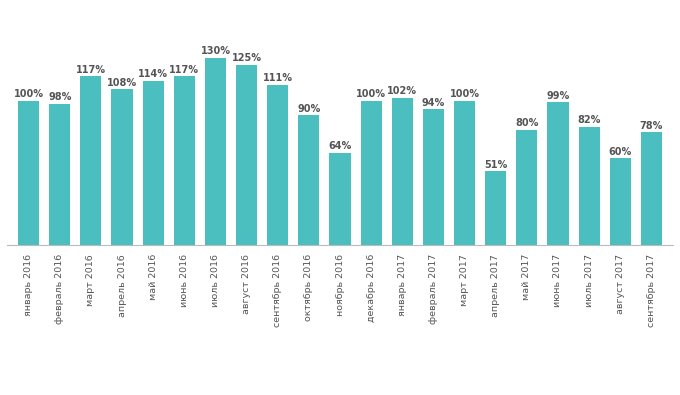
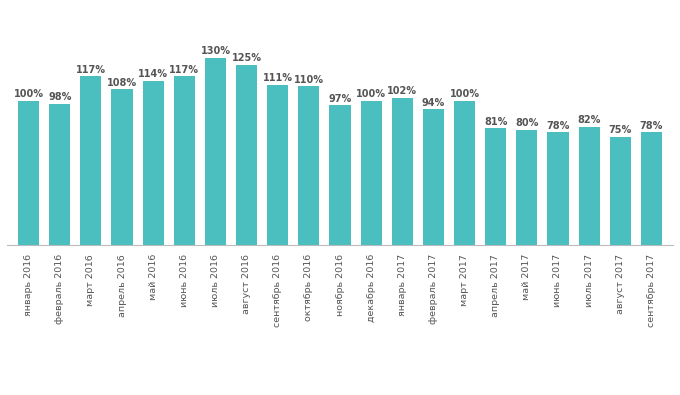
октябрь 2016: 90% -> 110%
ноябрь 2016: 64% -> 97%
апрель 2017: 51% -> 81%
июнь 2017: 99% -> 78%
август 2017: 60% -> 75%
